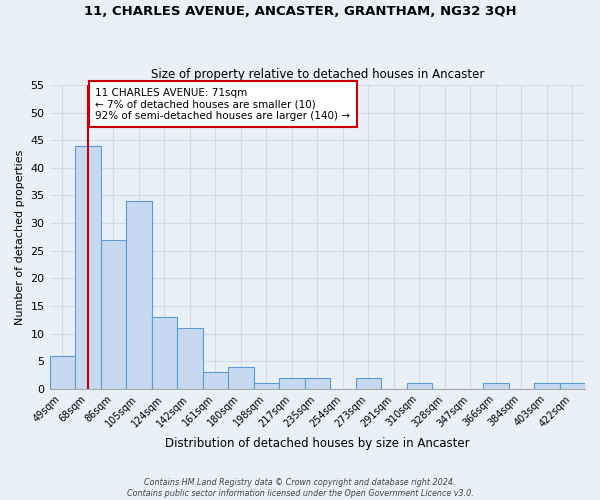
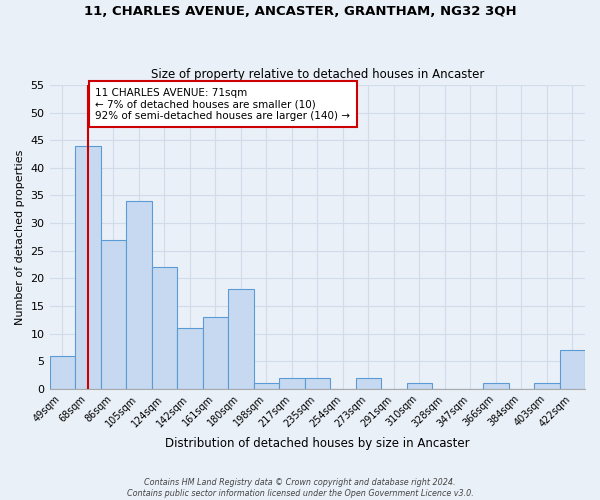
124sqm: 13 -> 22
161sqm: 3 -> 13
180sqm: 4 -> 18
422sqm: 1 -> 7
